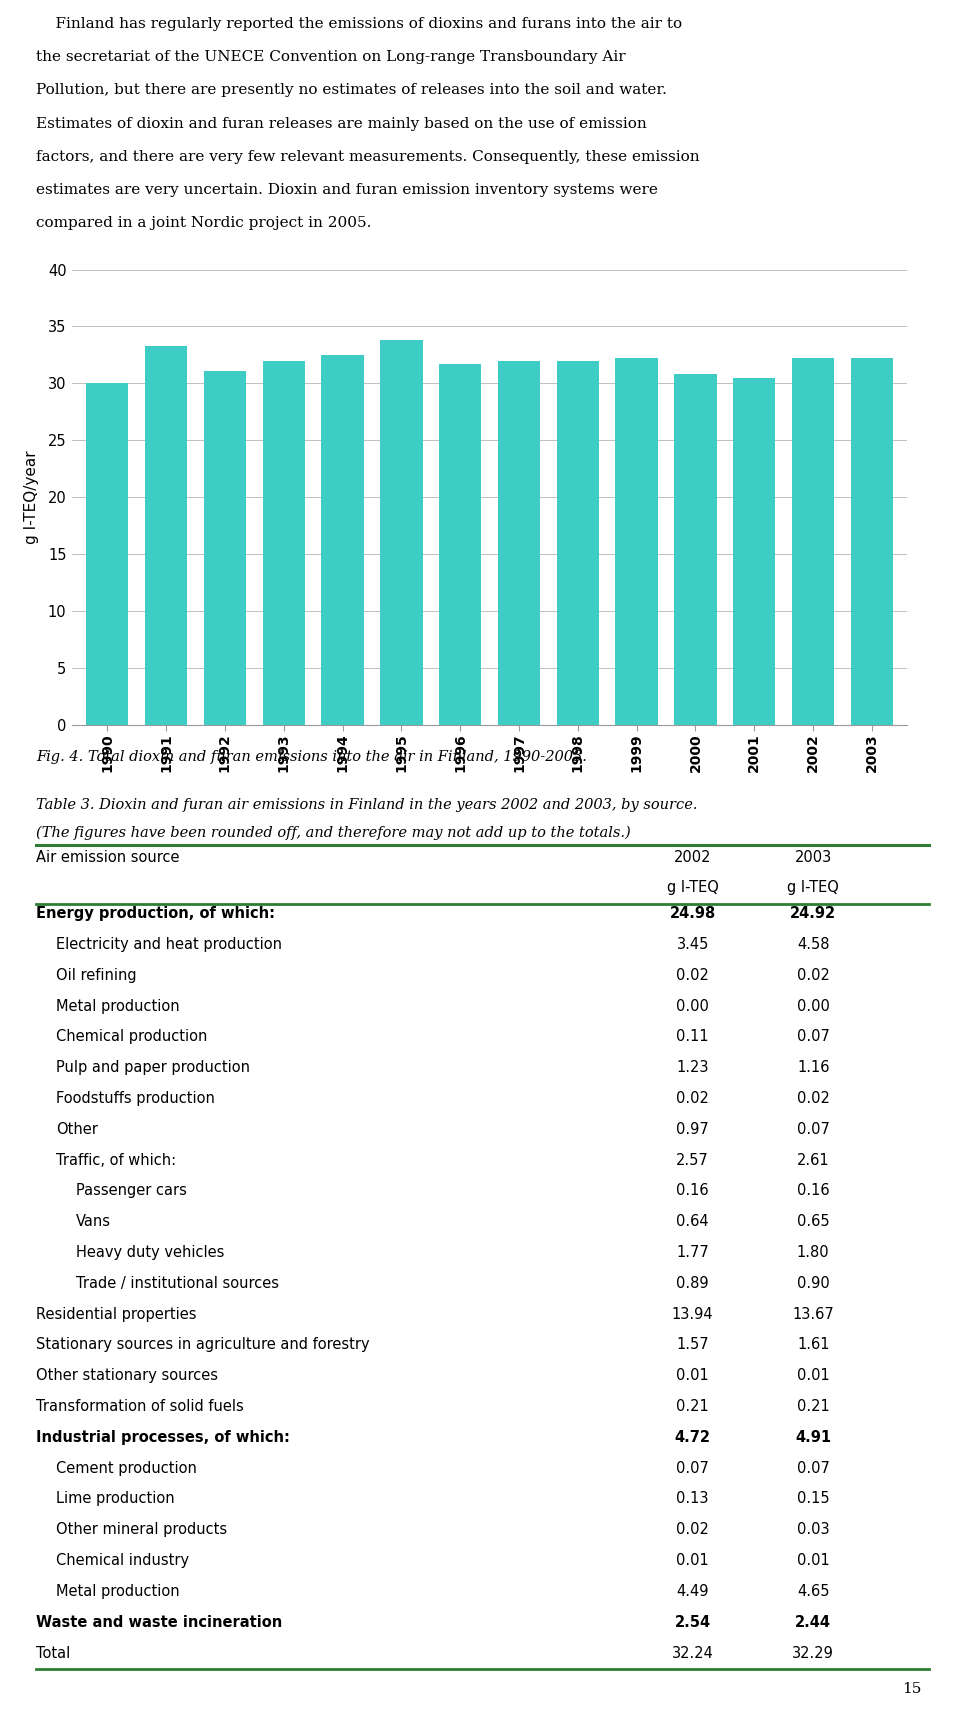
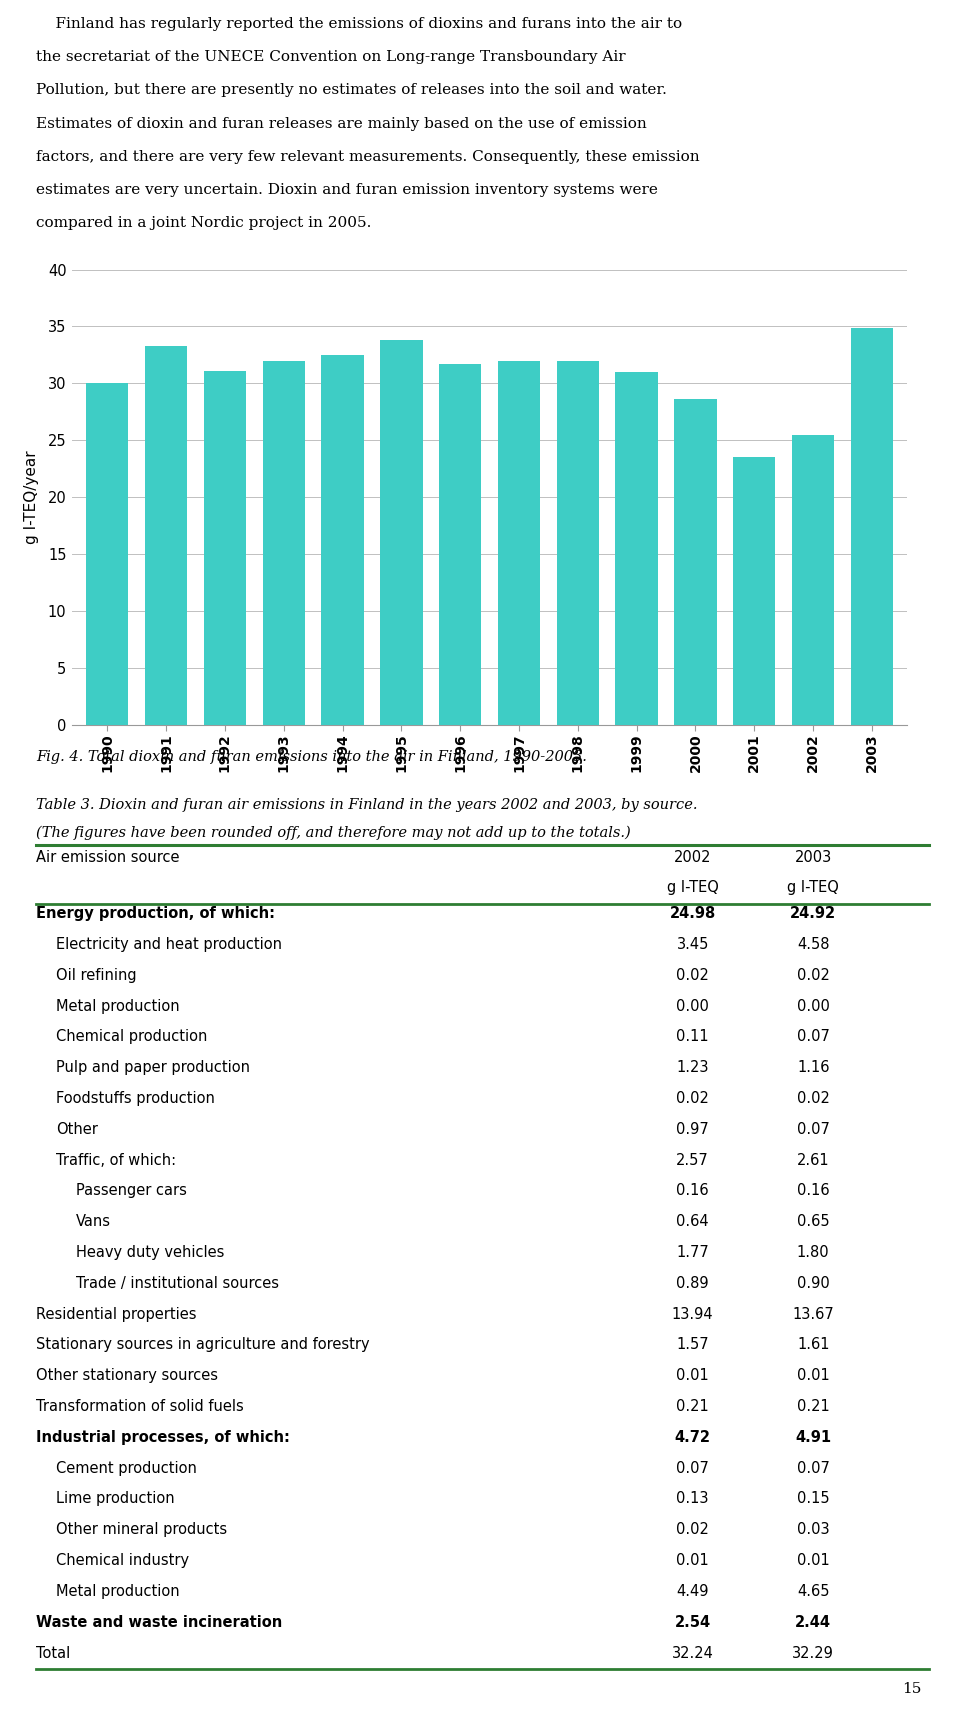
1999: 32.2 -> 31.0
2000: 30.8 -> 28.6
2001: 30.5 -> 23.5
2002: 32.2 -> 25.5
2003: 32.2 -> 34.9
